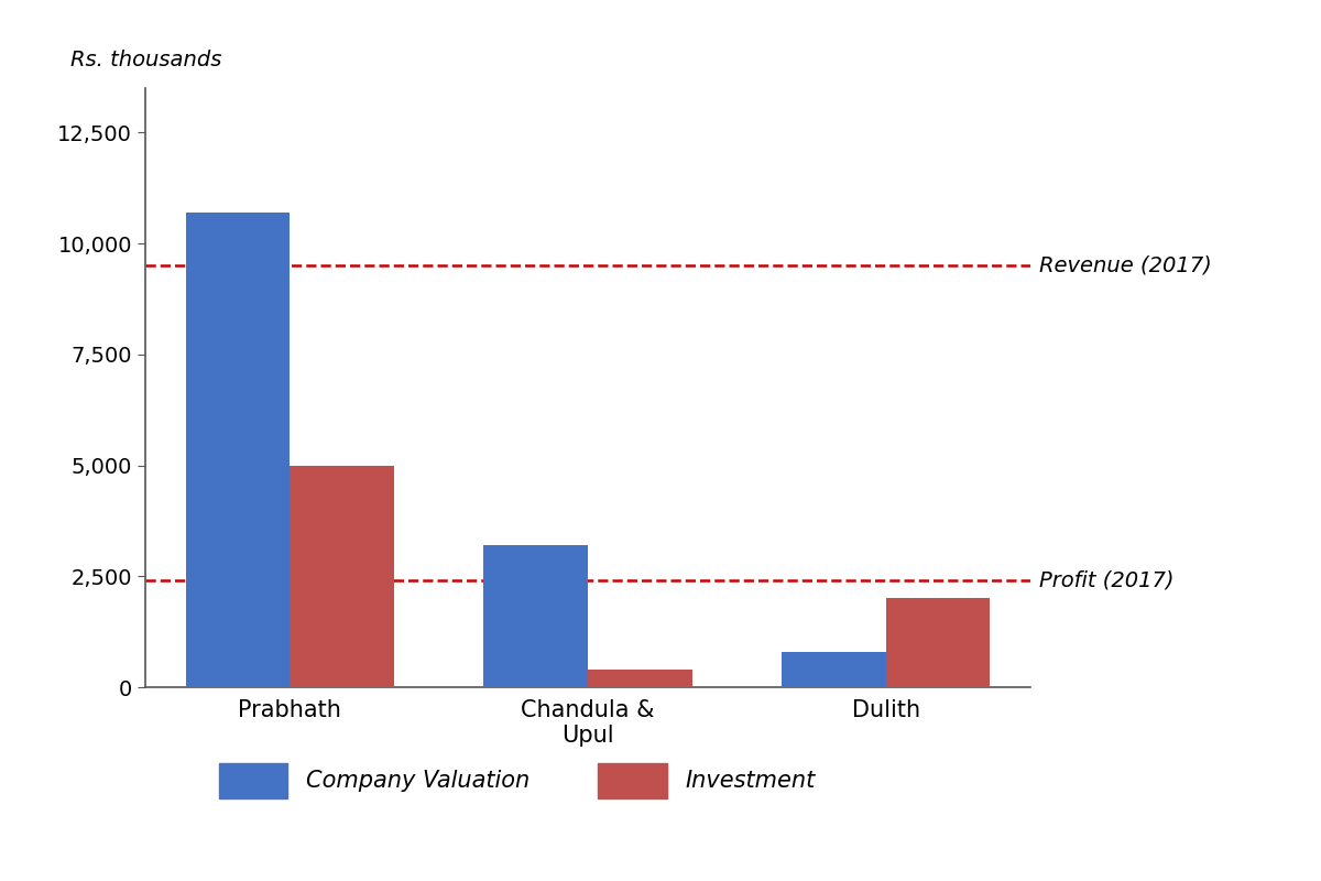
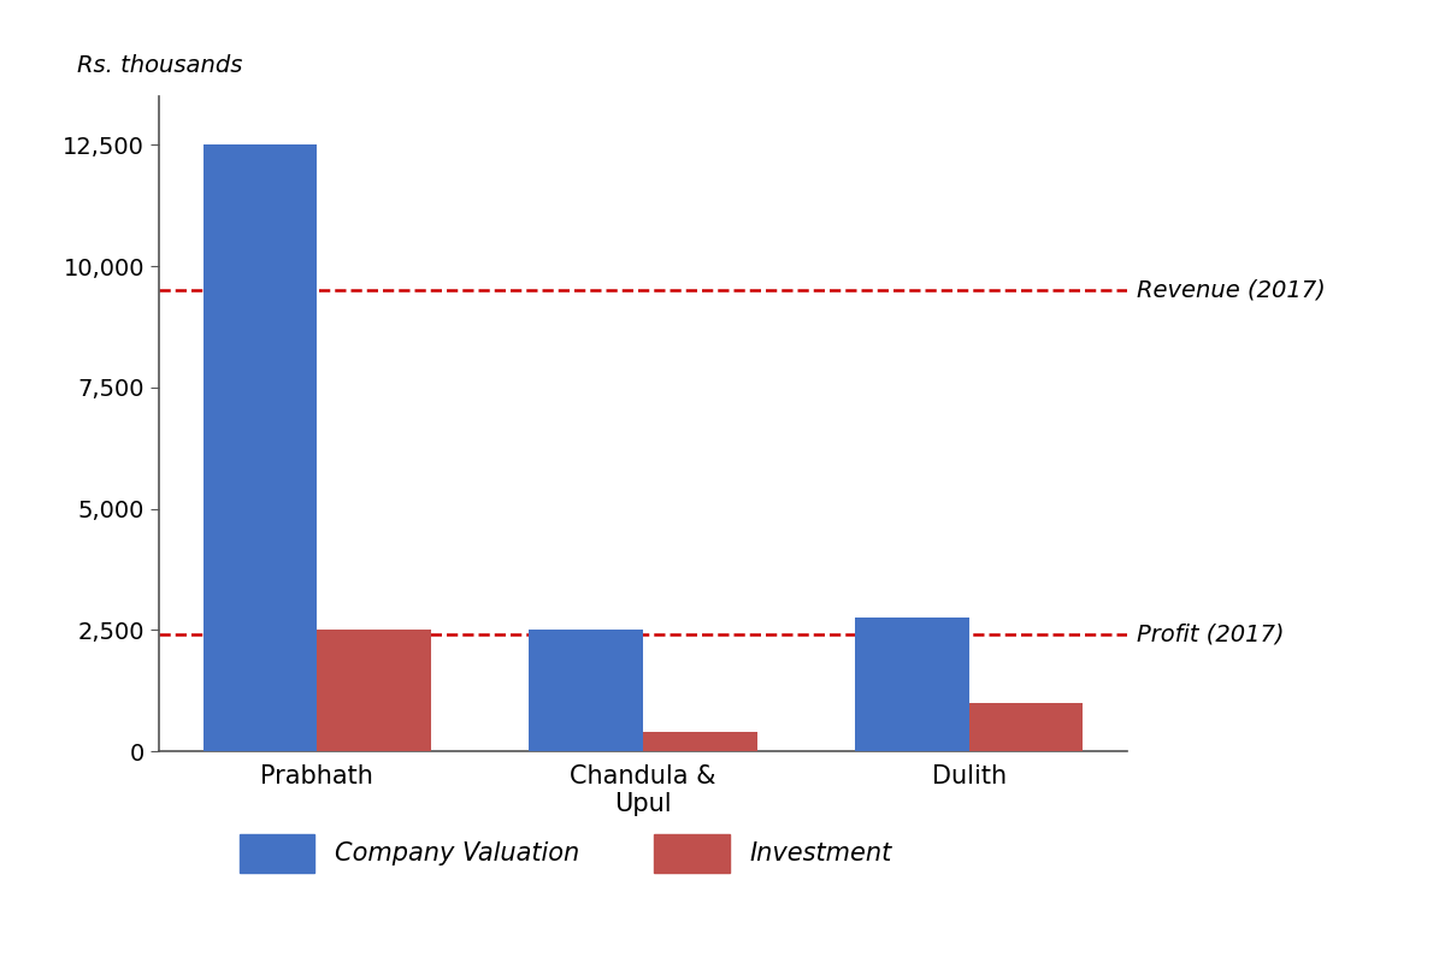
Company Valuation/Prabhath: 10,700 -> 12,500
Investment/Prabhath: 5,000 -> 2,500
Company Valuation/Chandula & Upul: 3,200 -> 2,500
Company Valuation/Dulith: 800 -> 2,750
Investment/Dulith: 2,000 -> 1,000
